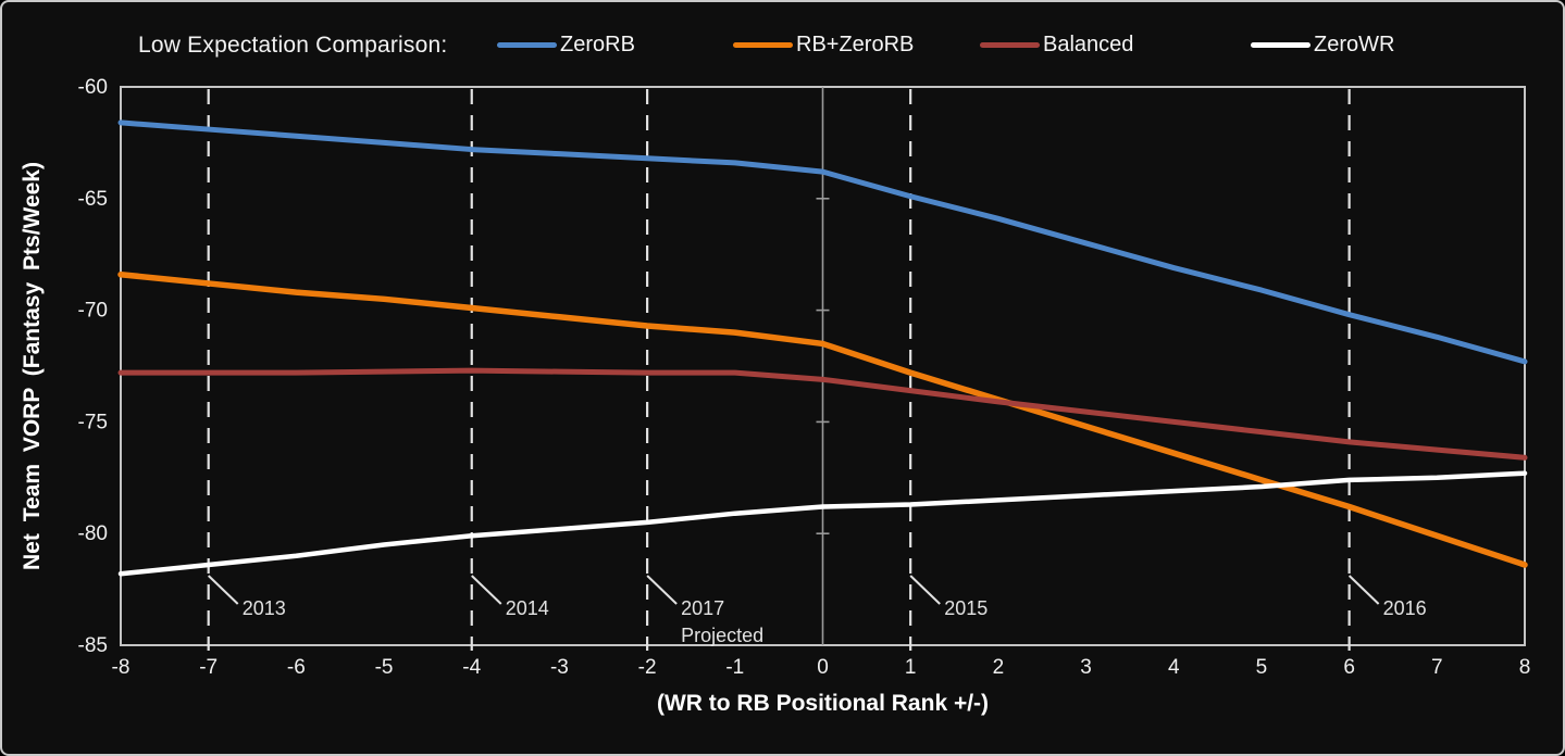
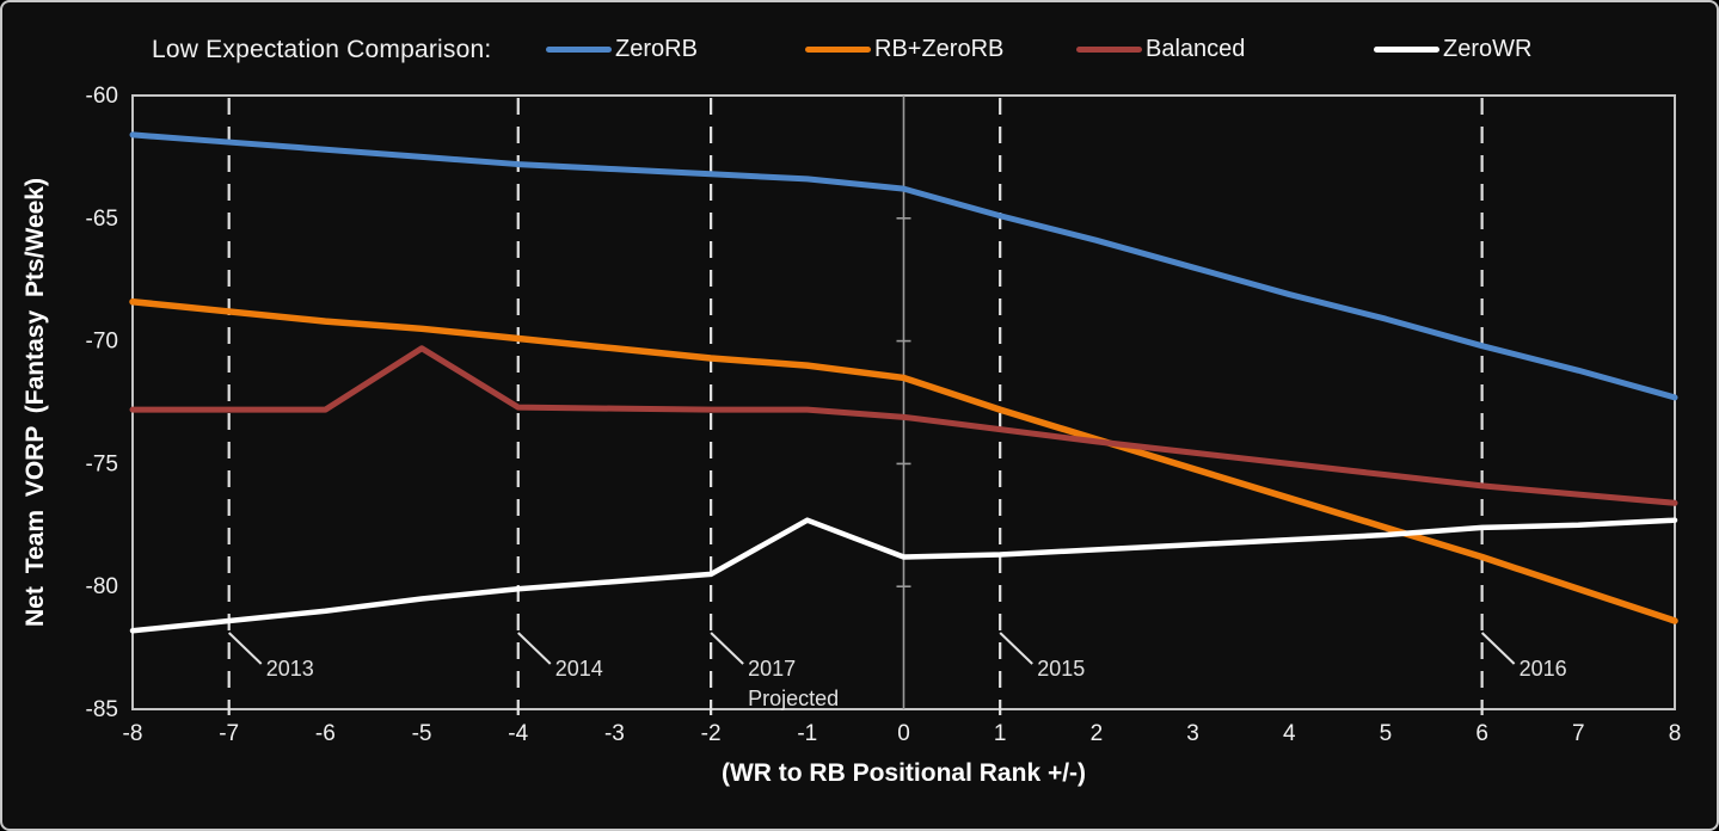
Balanced/-5: -72.8 -> -70.3
ZeroWR/-1: -79.1 -> -77.3
